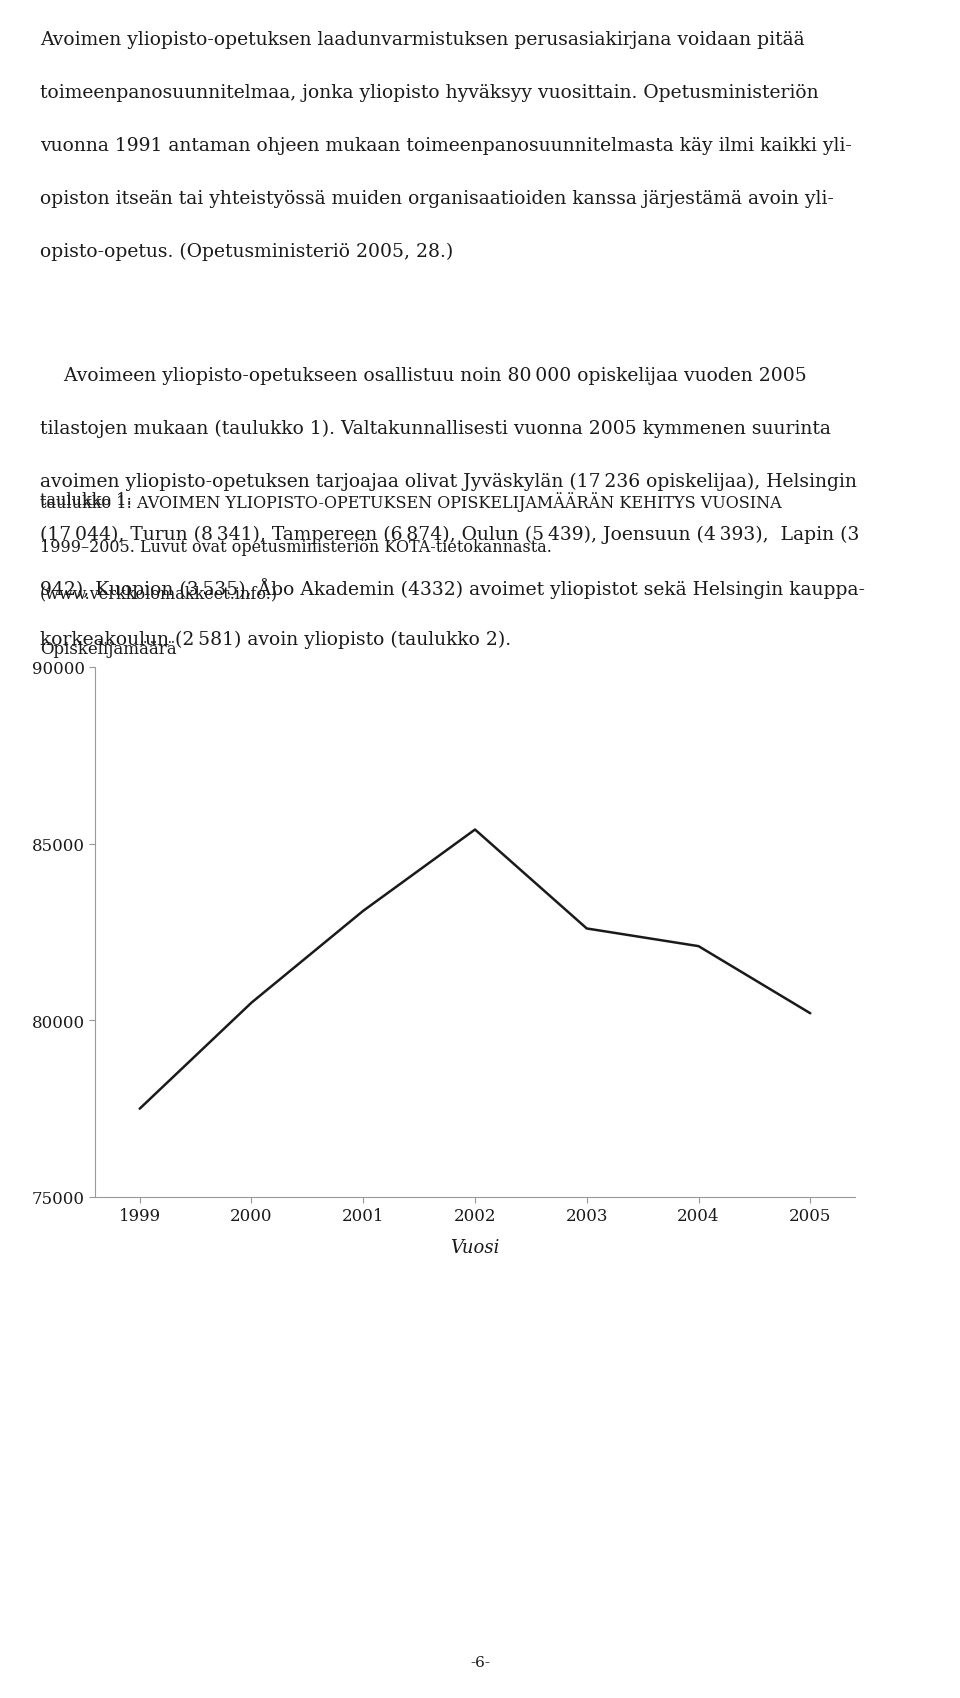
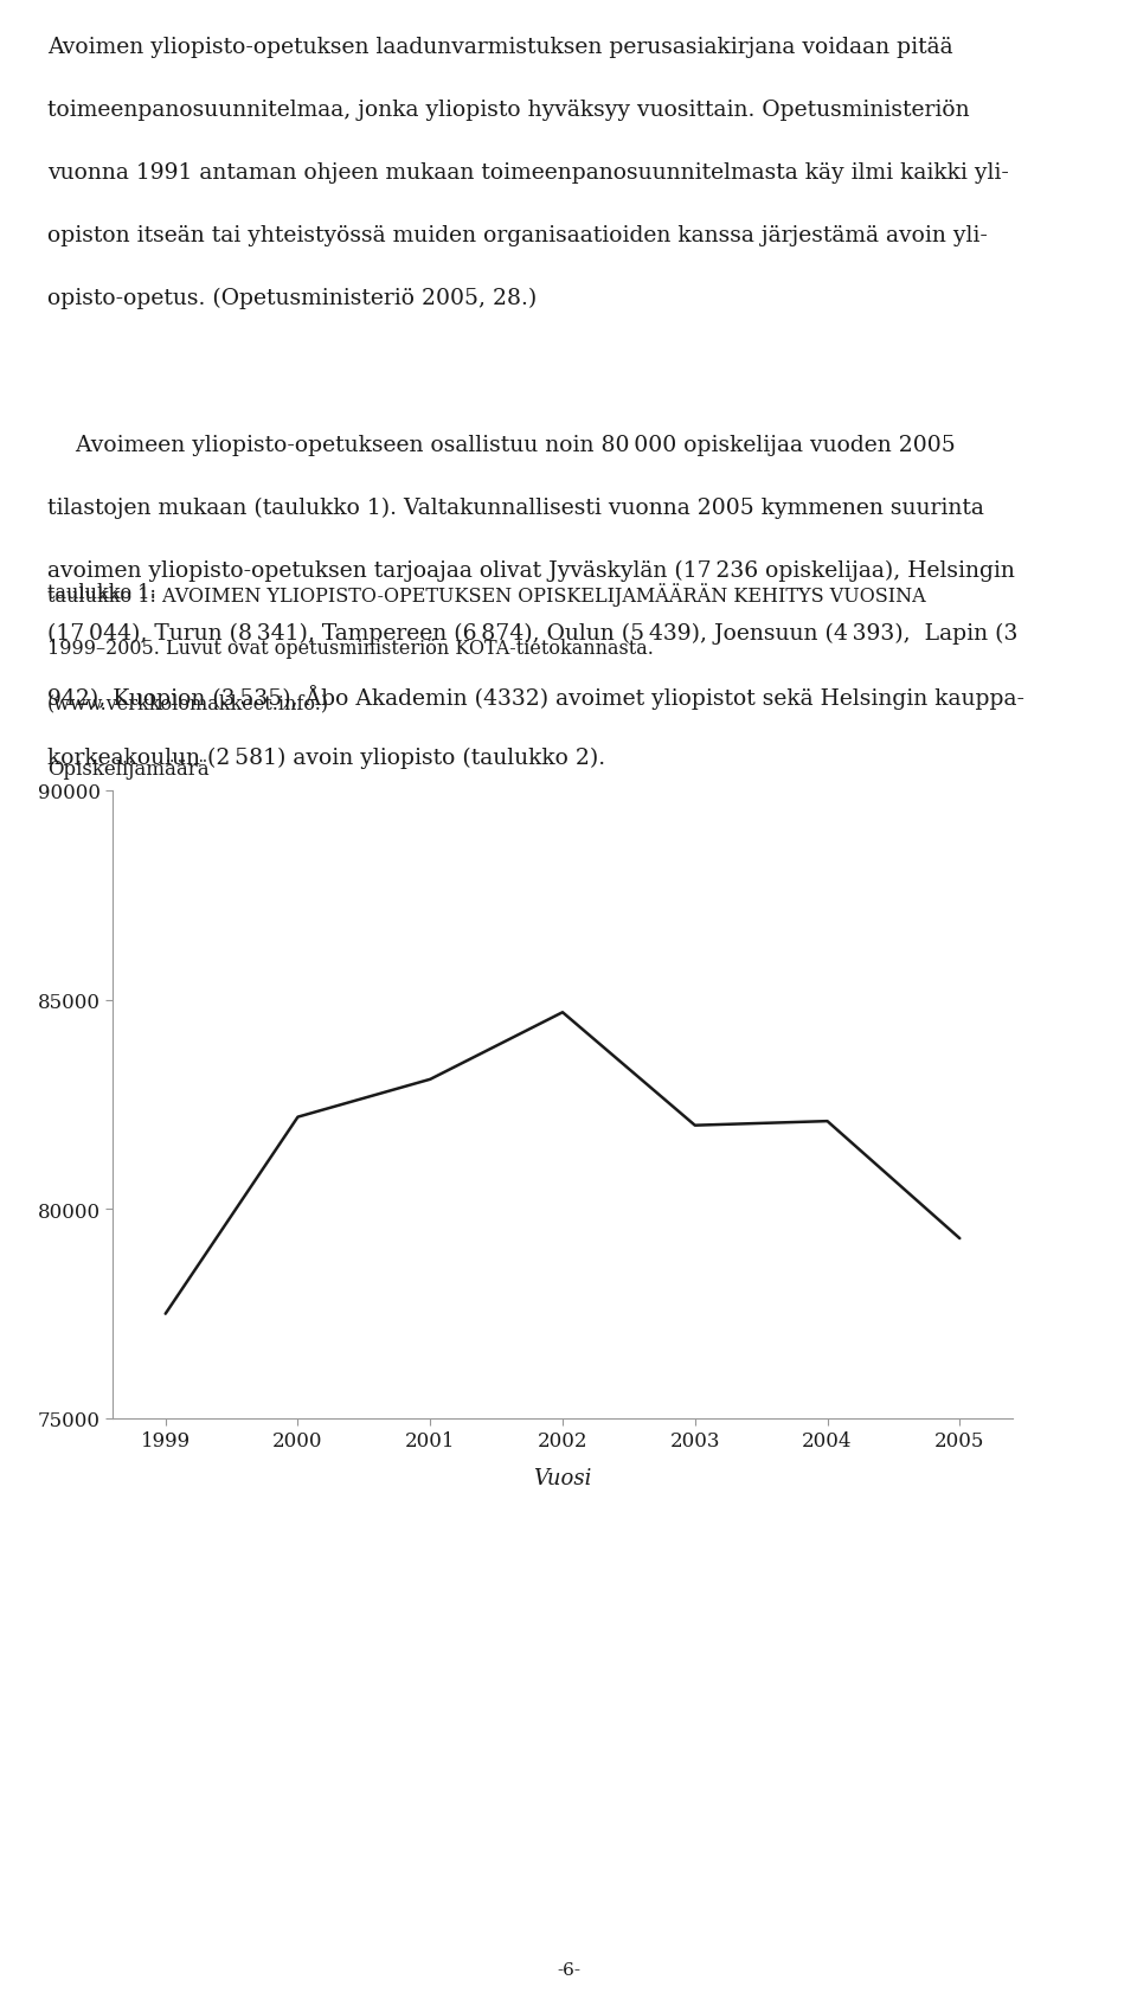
2000: 80500 -> 82200
2002: 85400 -> 84700
2003: 82600 -> 82000
2005: 80200 -> 79300
